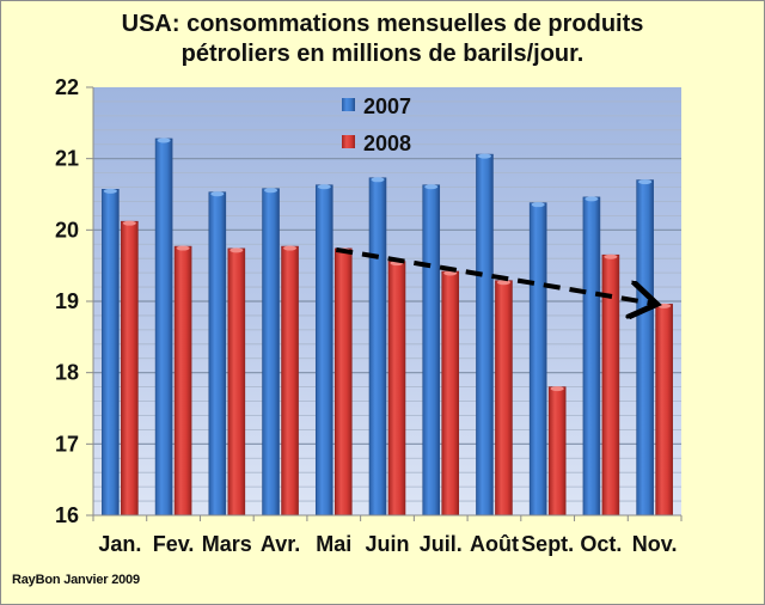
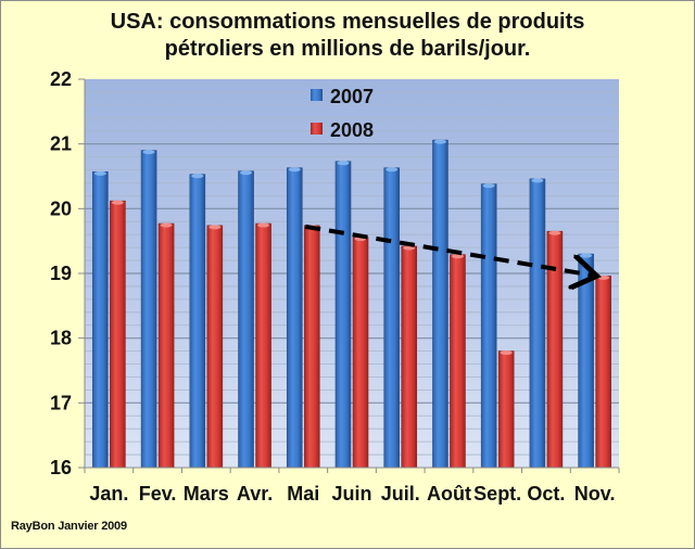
2007/Fev.: 21.3 -> 20.9
2007/Nov.: 20.7 -> 19.3
